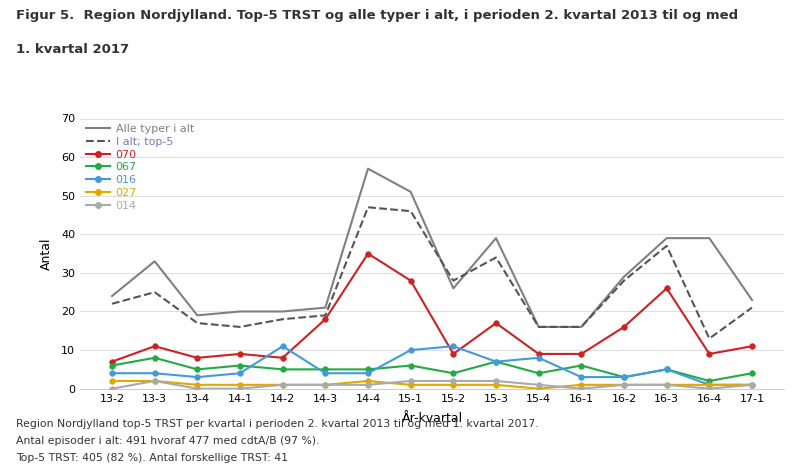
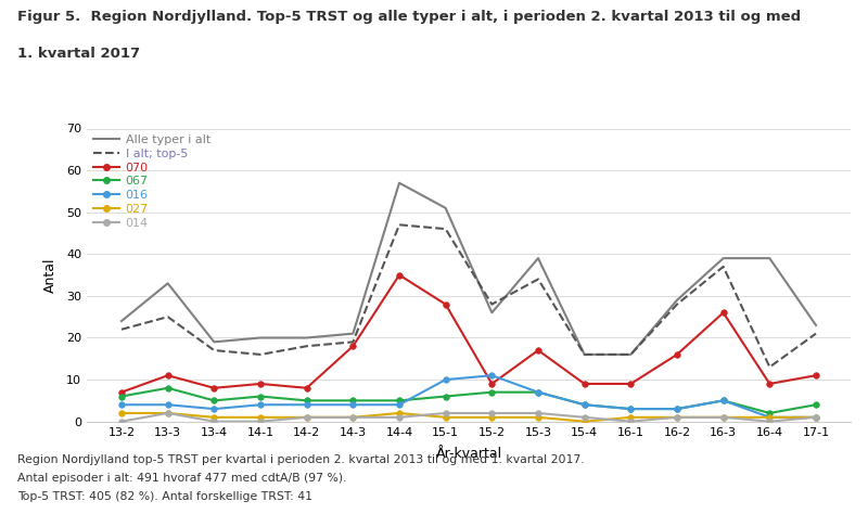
016/14-2: 11 -> 4
067/15-2: 4 -> 7
016/15-4: 8 -> 4
067/16-1: 6 -> 3
